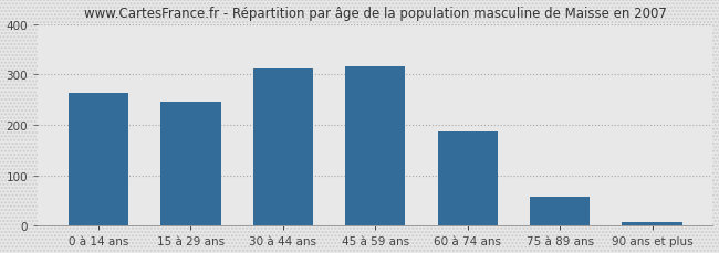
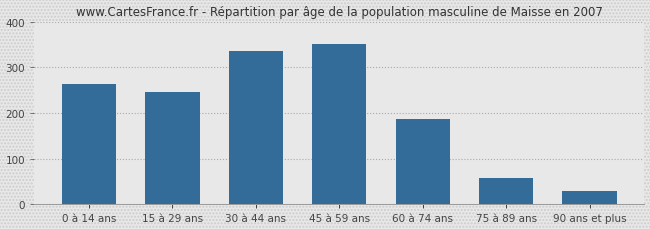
30 à 44 ans: 311 -> 335
45 à 59 ans: 315 -> 350
90 ans et plus: 8 -> 30
